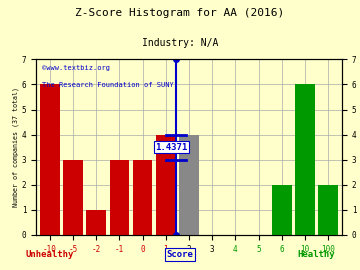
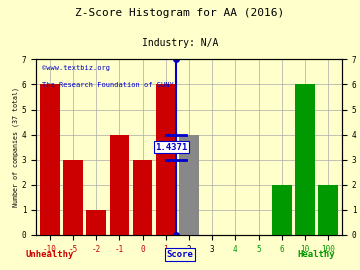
-1: 3 -> 4
1: 4 -> 6
